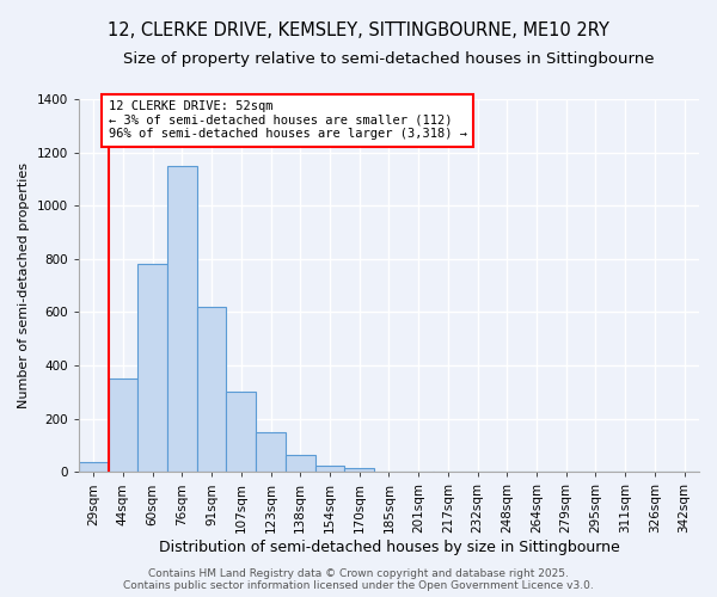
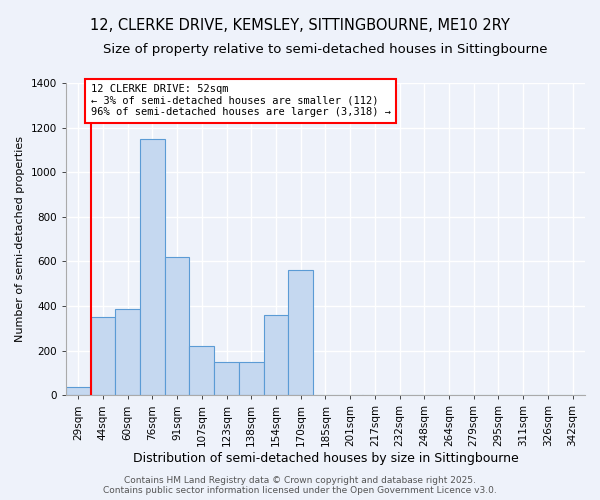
60sqm: 780 -> 385
107sqm: 300 -> 220
138sqm: 65 -> 150
154sqm: 25 -> 360
170sqm: 15 -> 560
